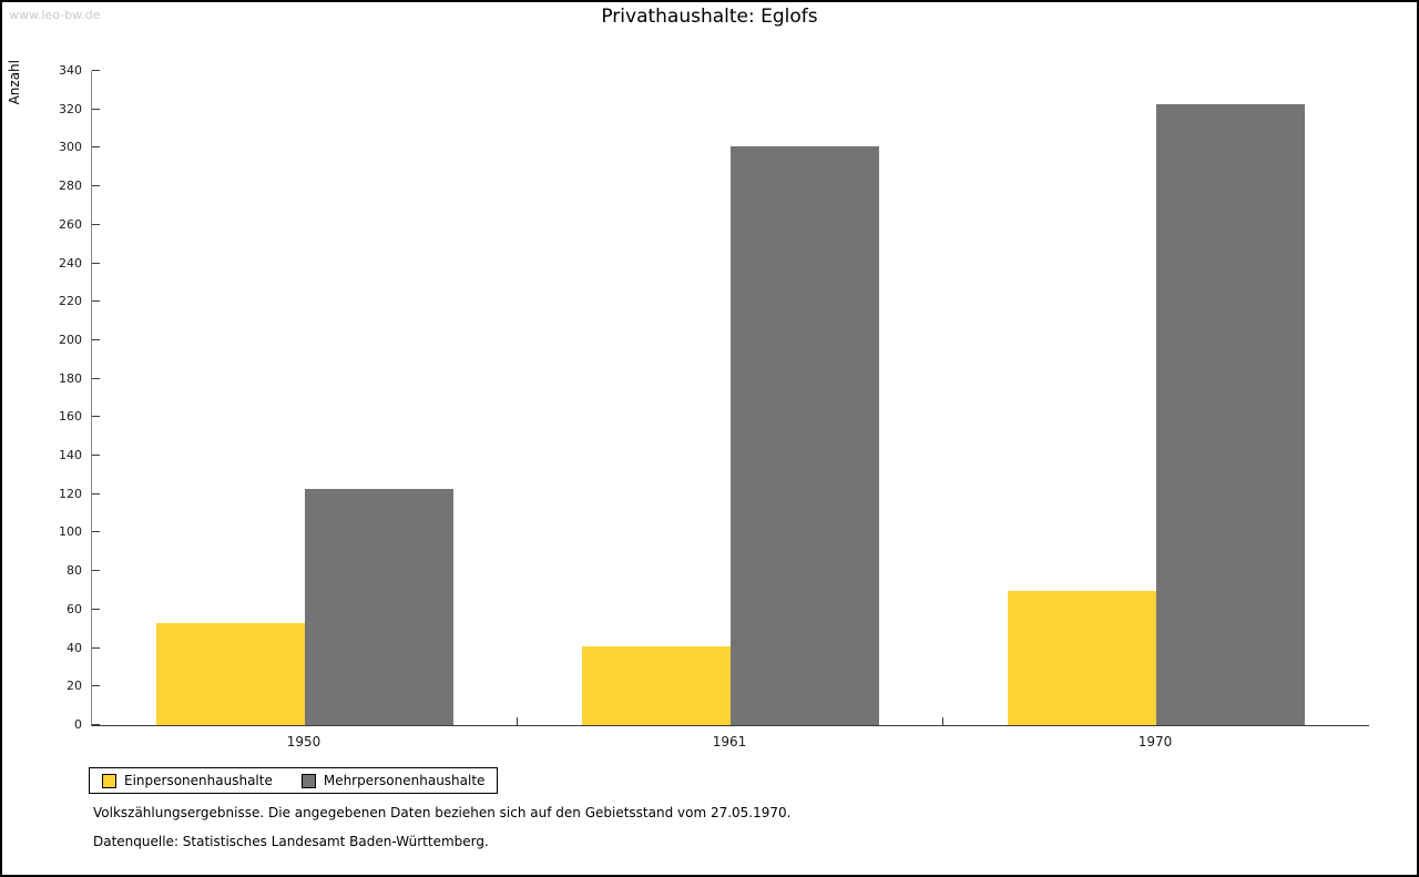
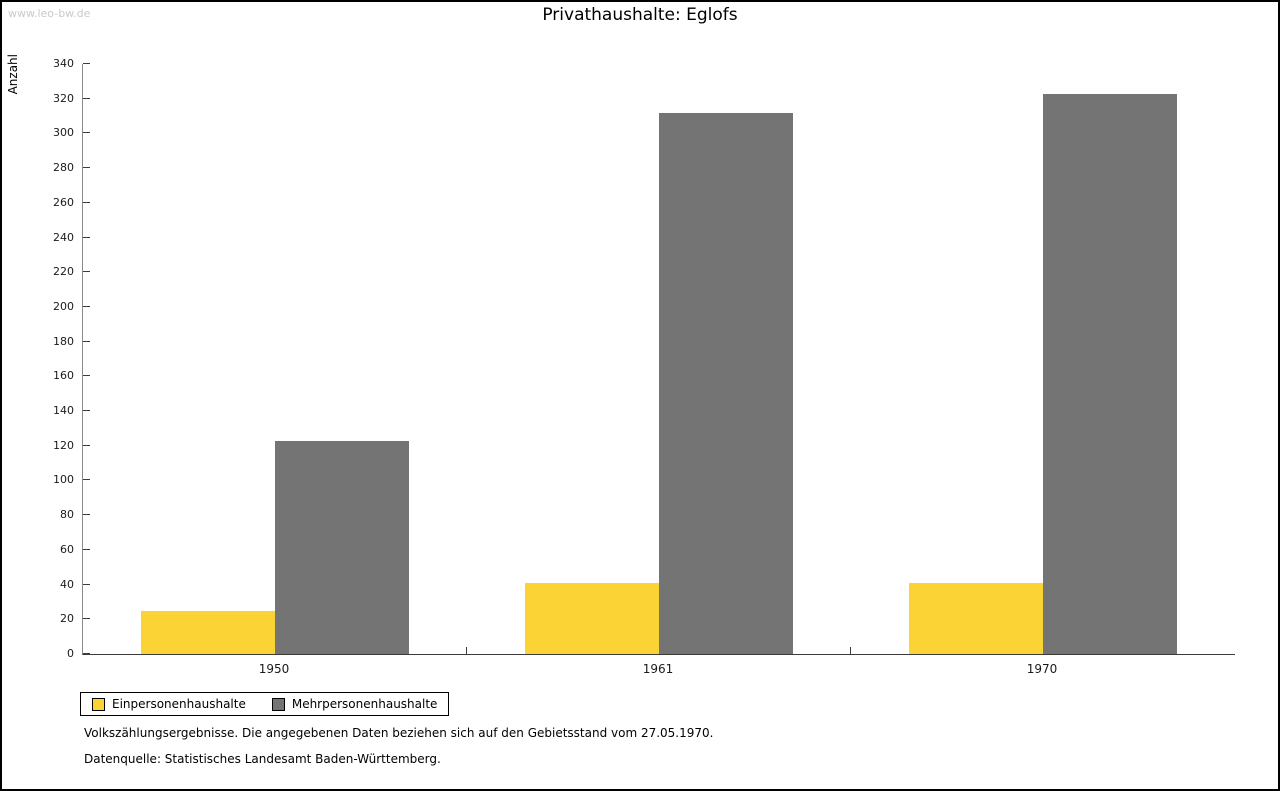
Einpersonenhaushalte/1950: 53 -> 25
Mehrpersonenhaushalte/1961: 301 -> 312
Einpersonenhaushalte/1970: 70 -> 41
